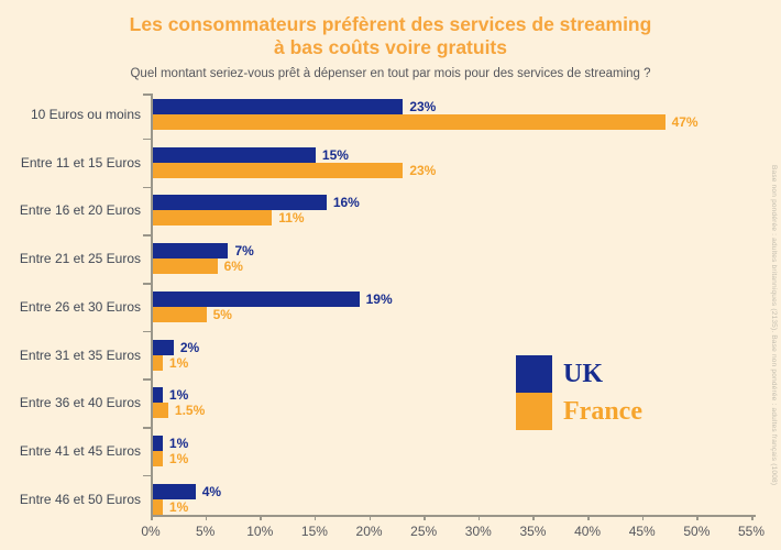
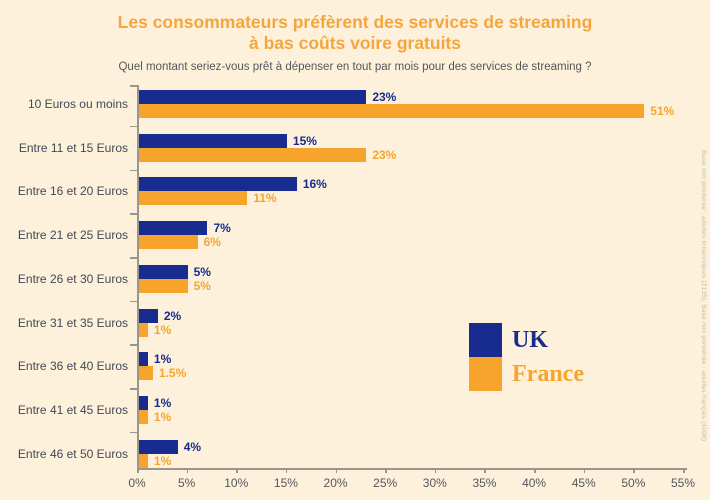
France/10 Euros ou moins: 47% -> 51%
UK/Entre 26 et 30 Euros: 19% -> 5%
